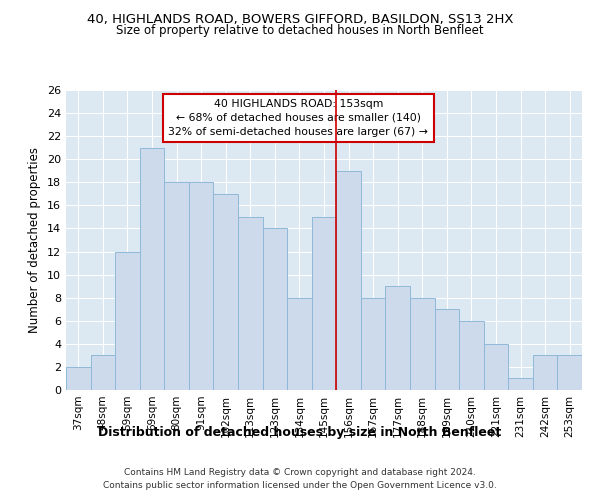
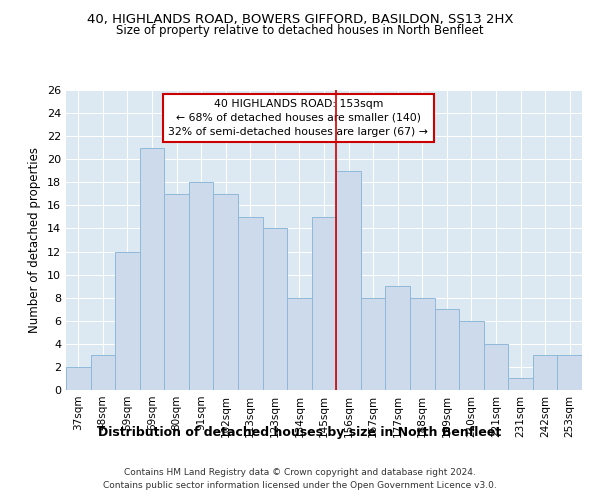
80sqm: 18 -> 17
